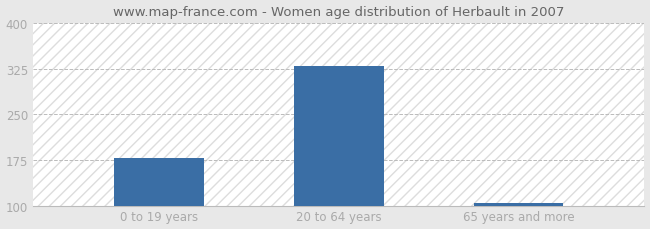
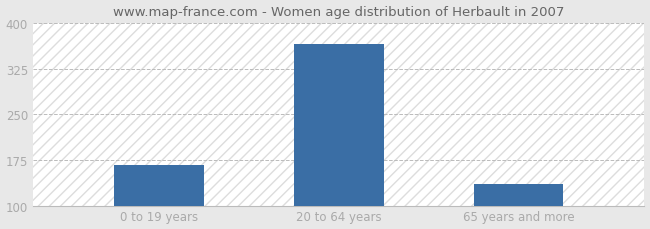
0 to 19 years: 178 -> 166
20 to 64 years: 329 -> 366
65 years and more: 104 -> 136
